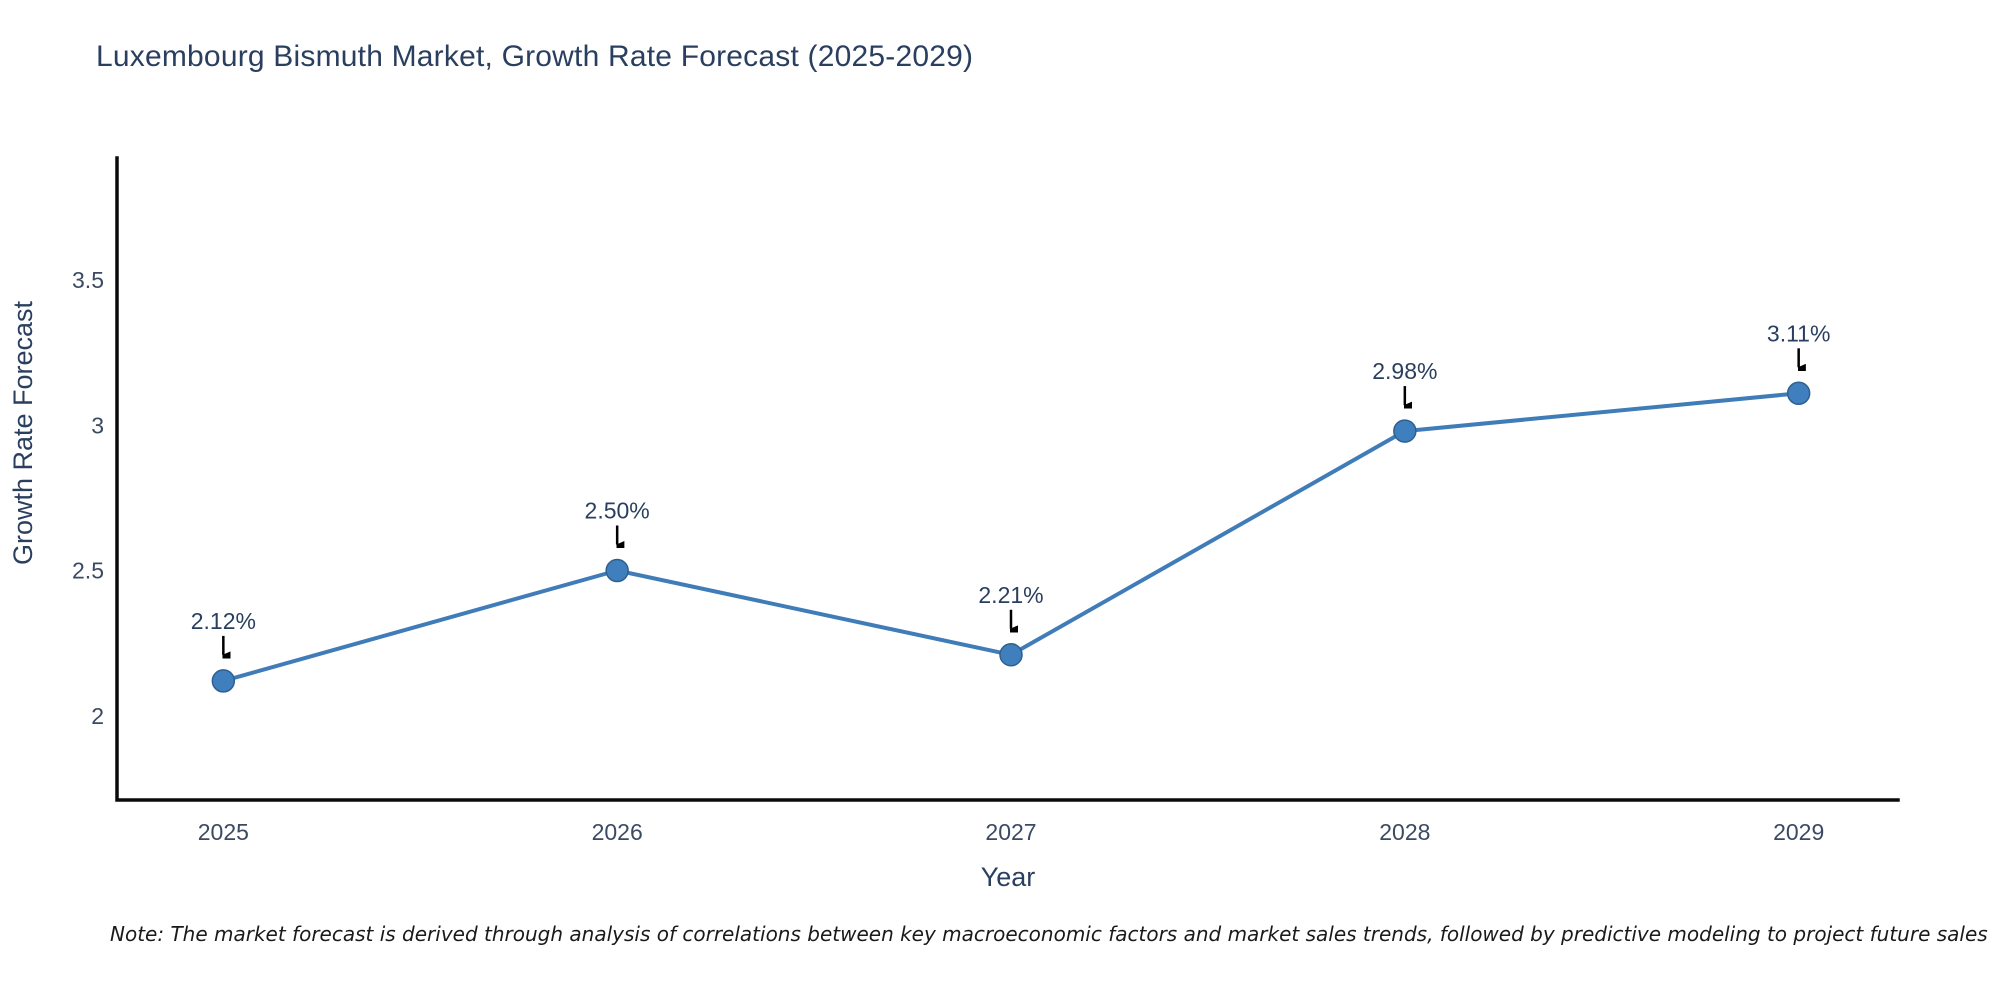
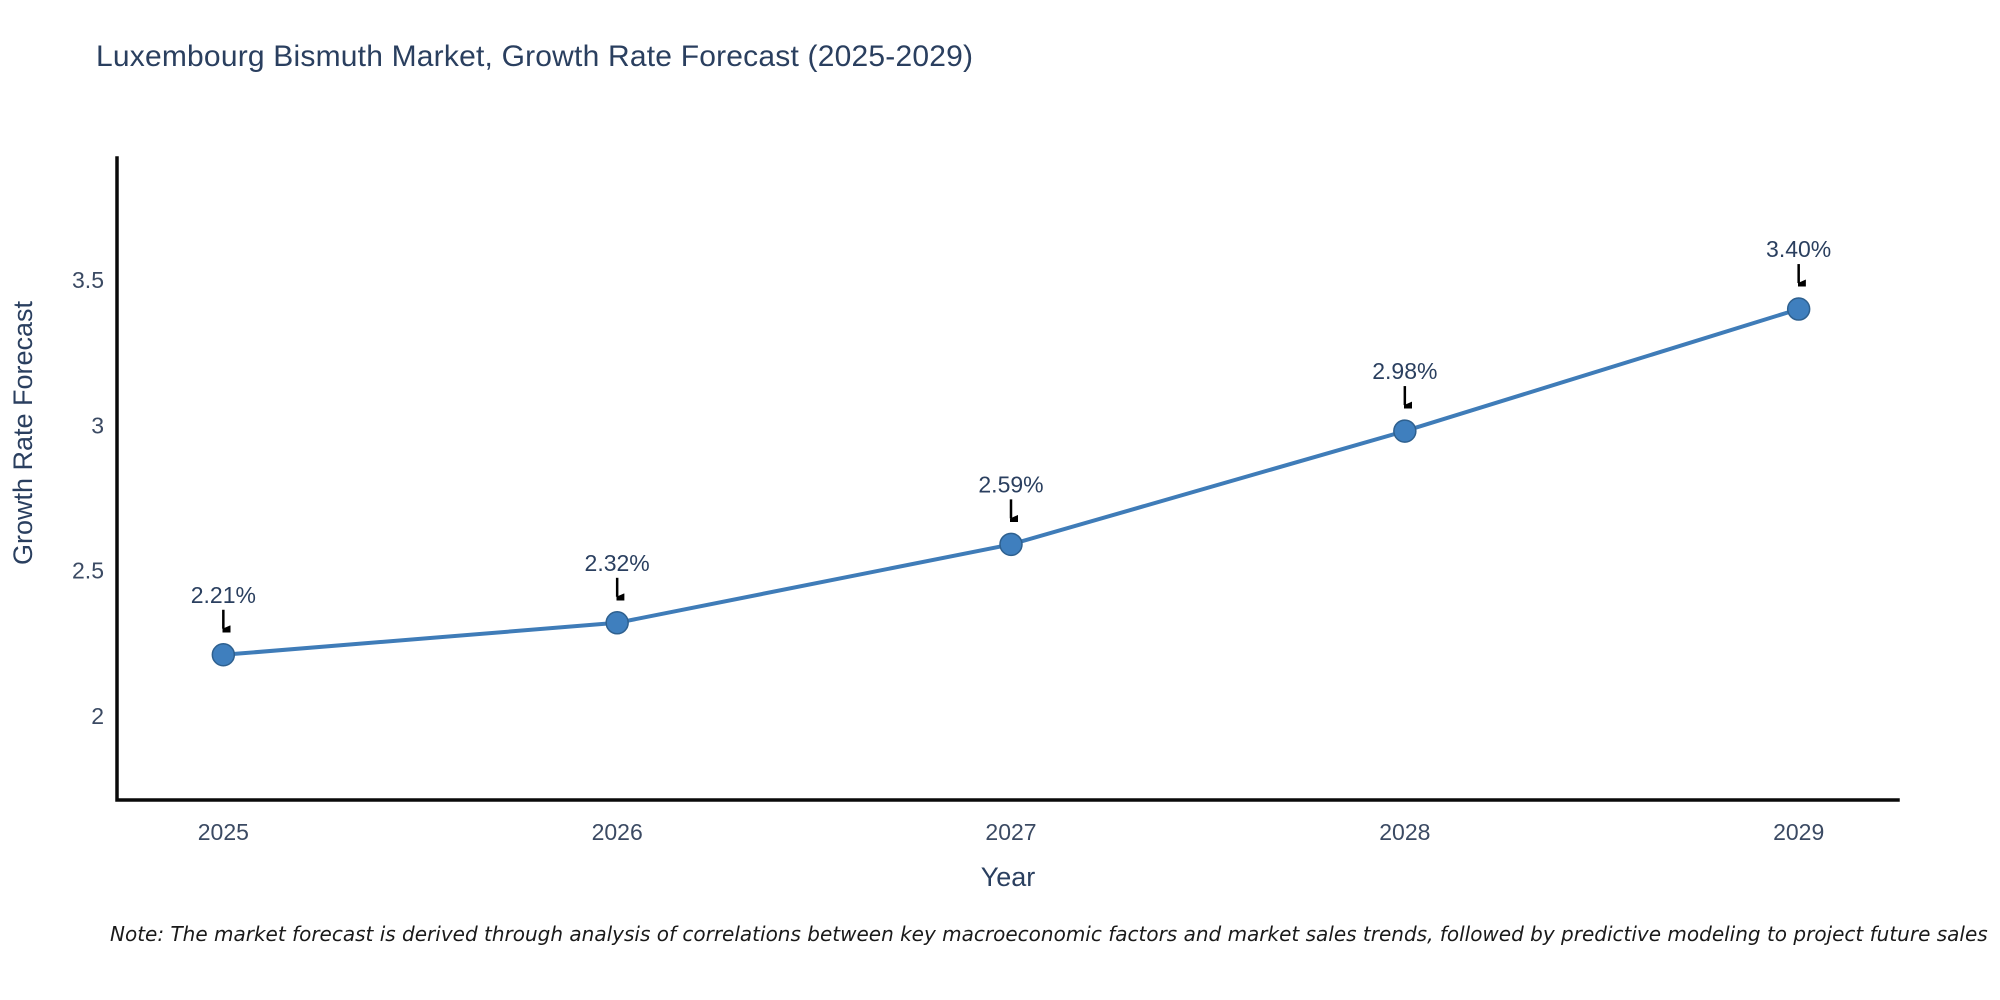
2025: 2.12% -> 2.21%
2026: 2.50% -> 2.32%
2027: 2.21% -> 2.59%
2029: 3.11% -> 3.40%
